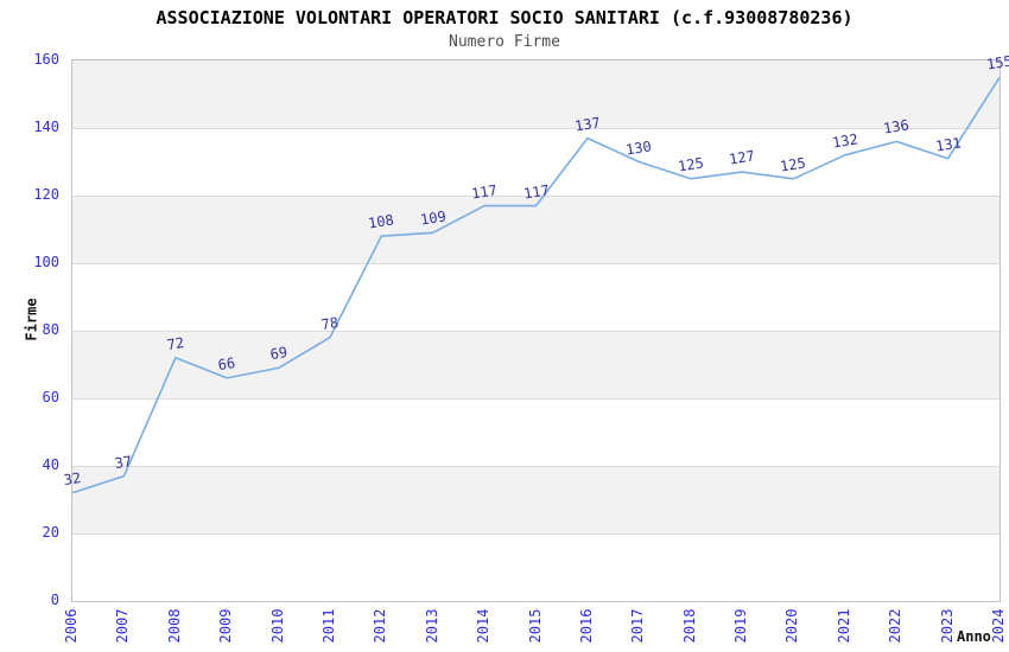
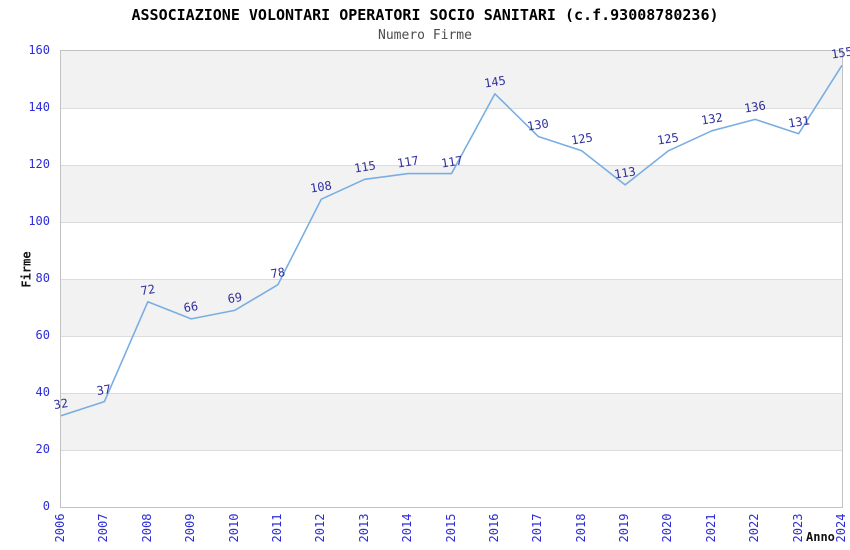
2013: 109 -> 115
2016: 137 -> 145
2019: 127 -> 113
